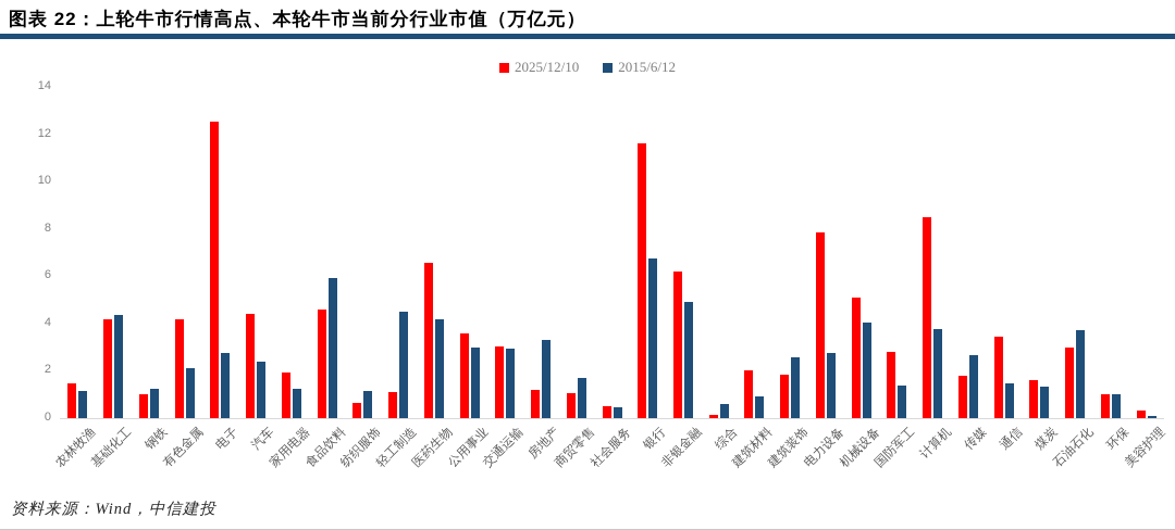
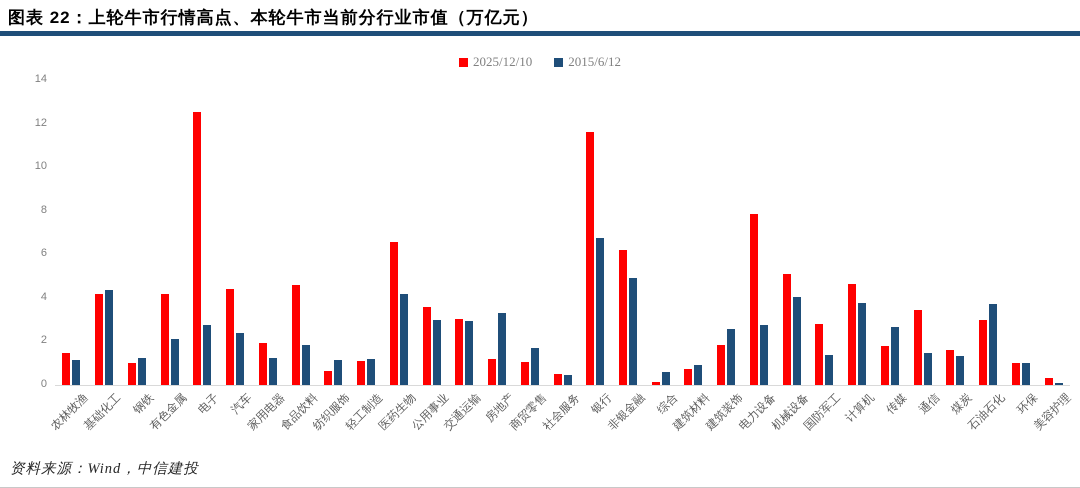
2015/6/12/食品饮料: 5.9 -> 1.9
2015/6/12/轻工制造: 4.5 -> 1.2
2025/12/10/建筑材料: 2.0 -> 0.8
2025/12/10/计算机: 8.5 -> 4.7
